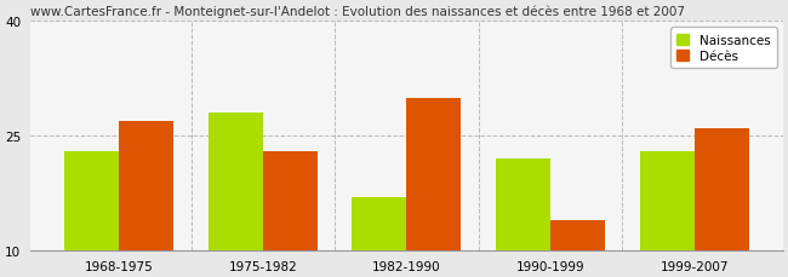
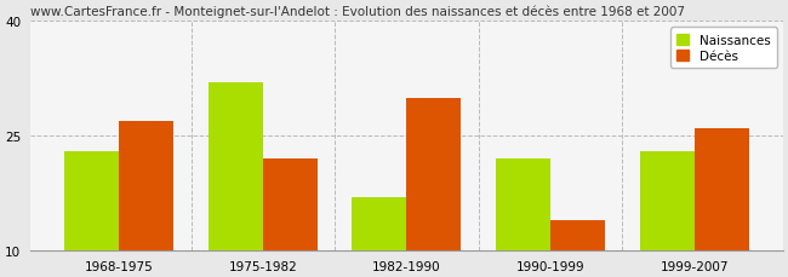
Naissances/1975-1982: 28 -> 32
Décès/1975-1982: 23 -> 22
